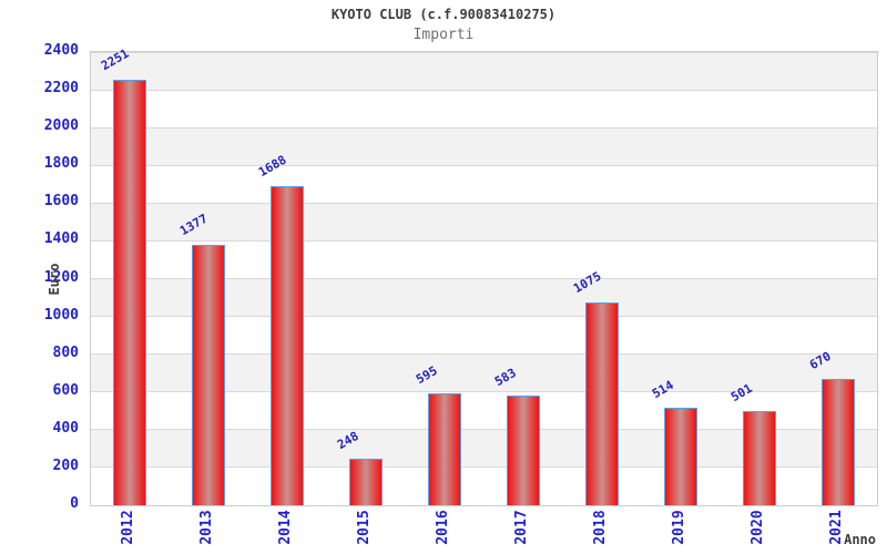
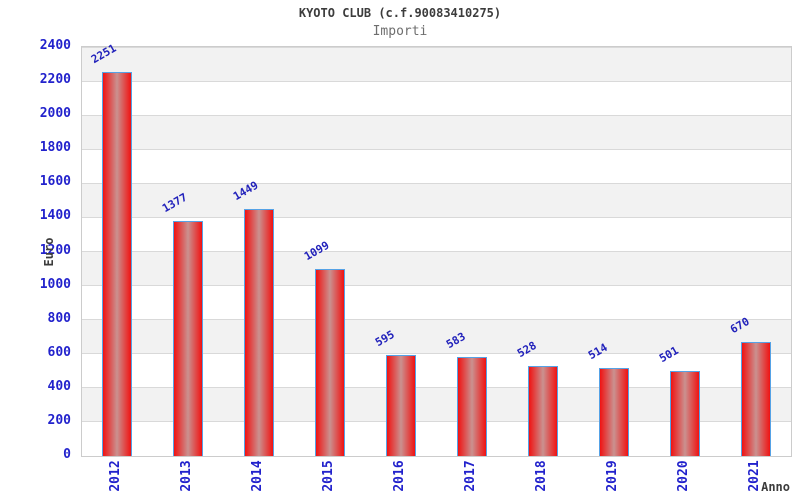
2014: 1688 -> 1449
2015: 248 -> 1099
2018: 1075 -> 528
